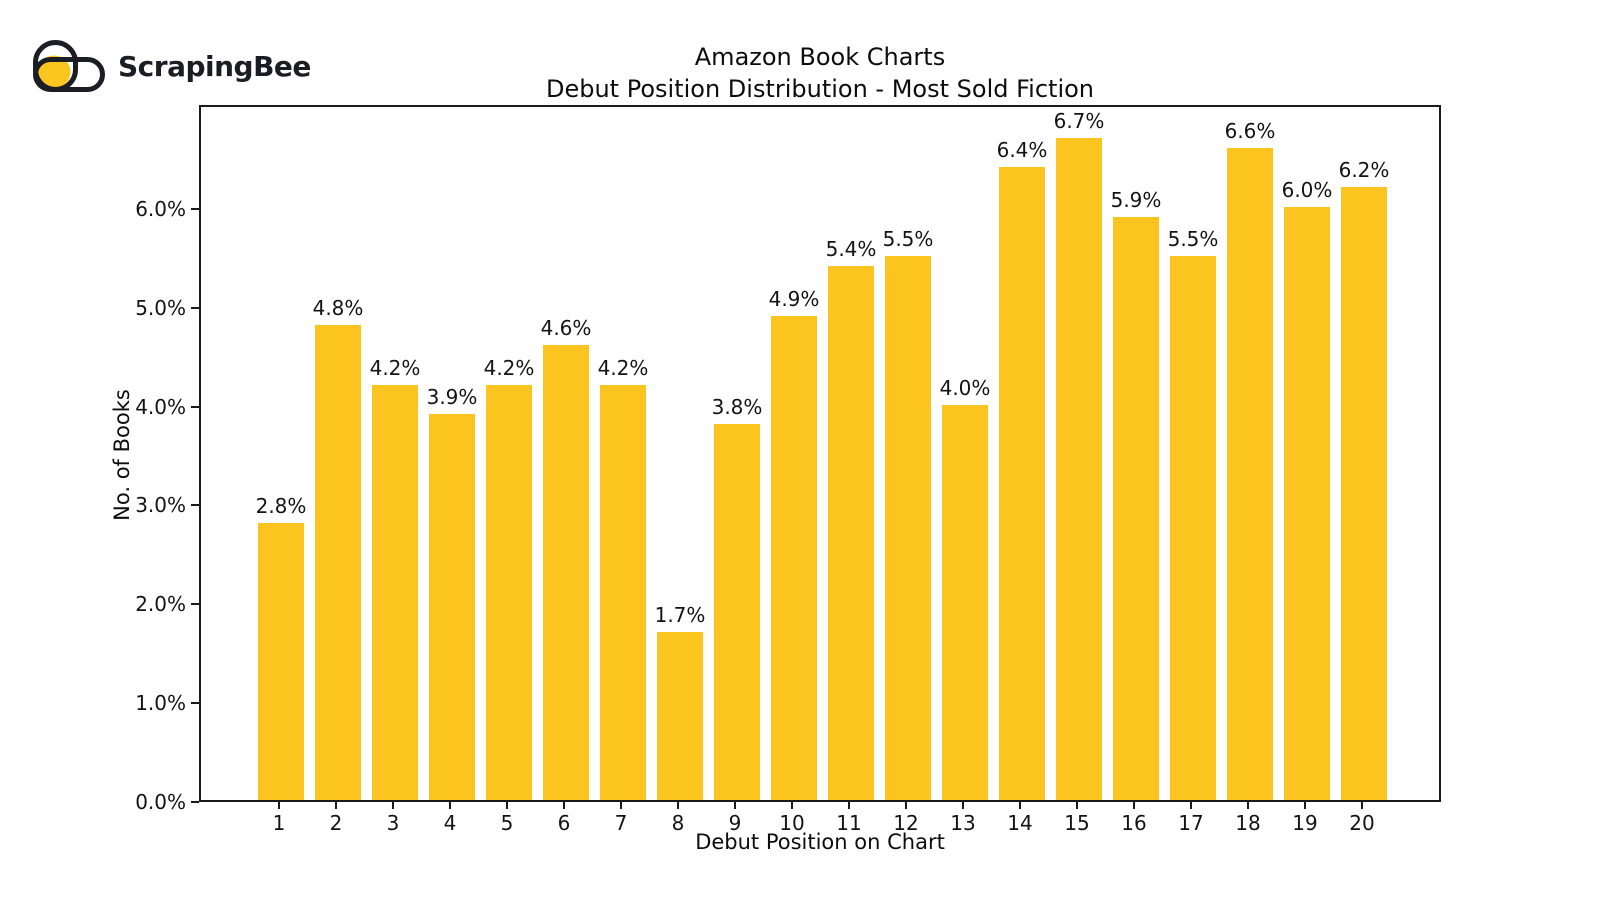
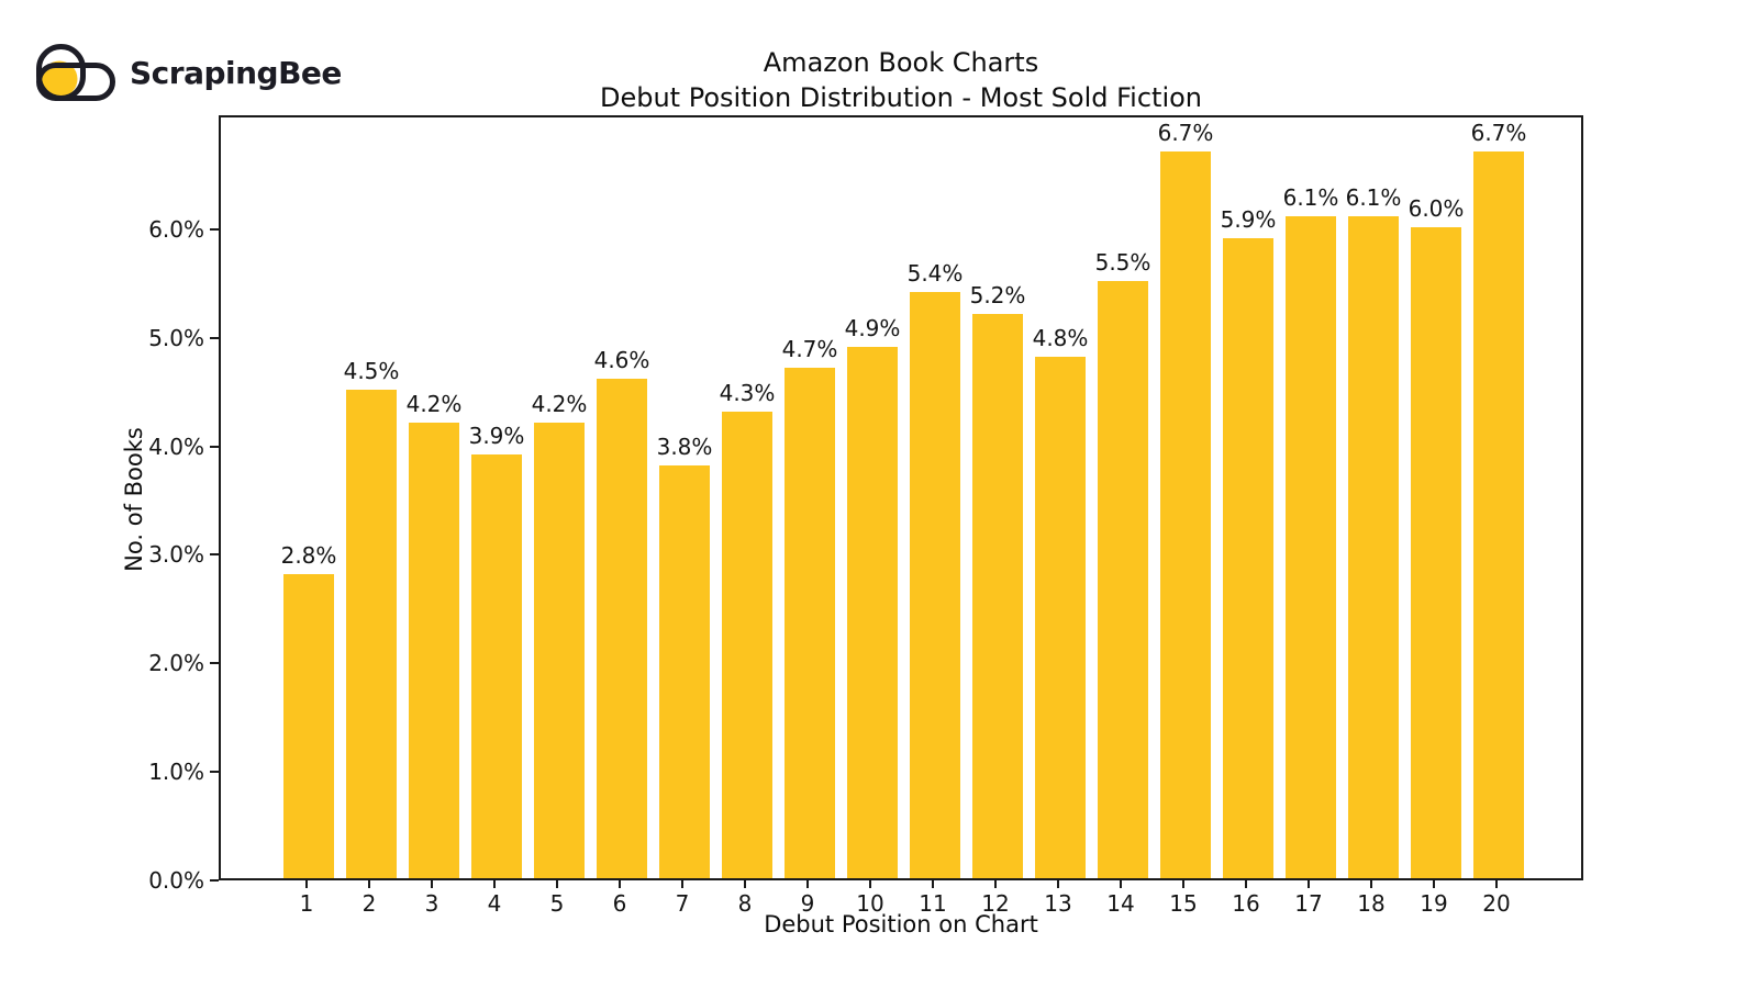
2: 4.8% -> 4.5%
7: 4.2% -> 3.8%
8: 1.7% -> 4.3%
9: 3.8% -> 4.7%
12: 5.5% -> 5.2%
13: 4.0% -> 4.8%
14: 6.4% -> 5.5%
17: 5.5% -> 6.1%
18: 6.6% -> 6.1%
20: 6.2% -> 6.7%
